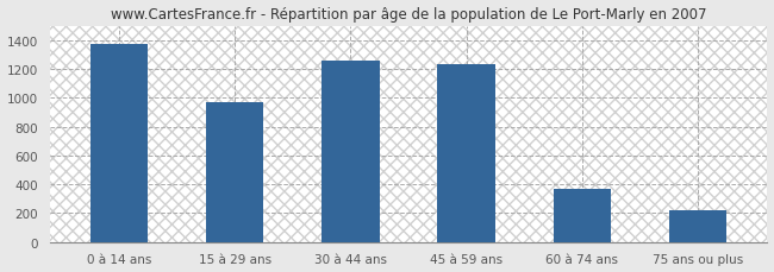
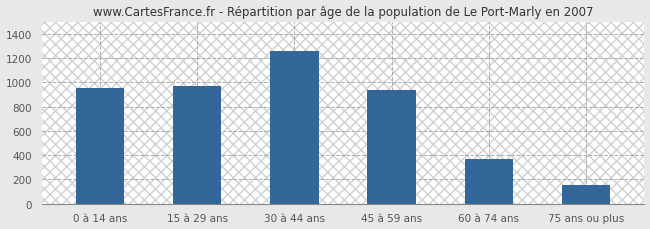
0 à 14 ans: 1370 -> 960
45 à 59 ans: 1230 -> 940
75 ans ou plus: 220 -> 160
